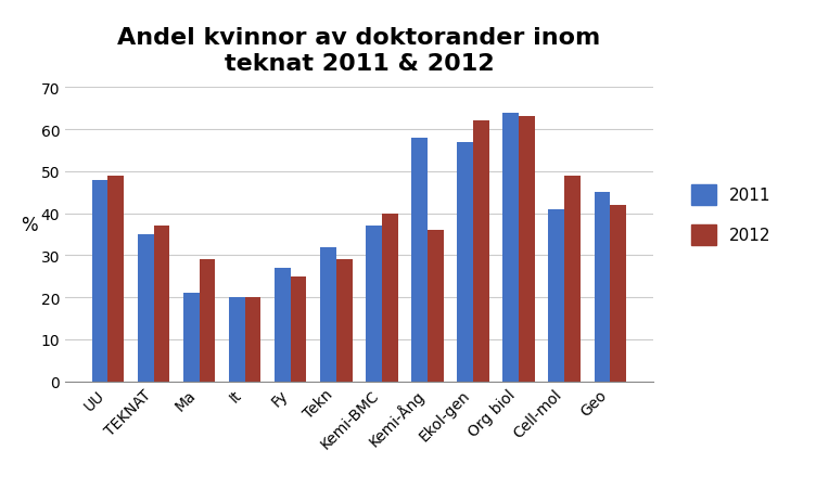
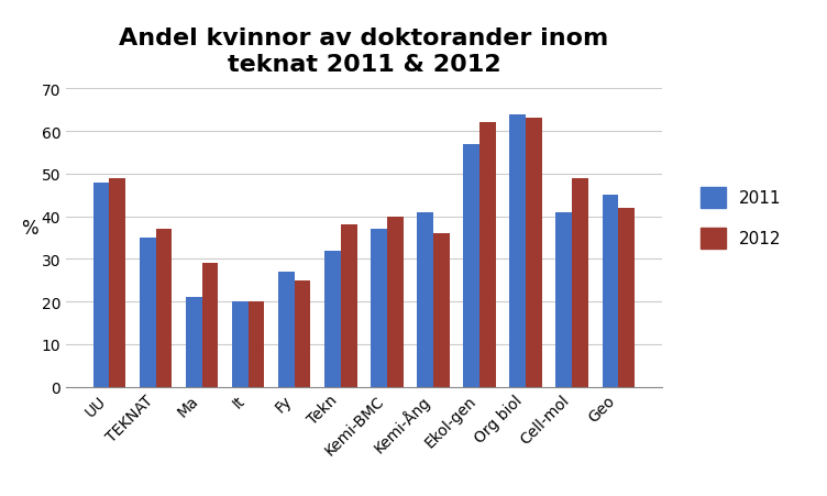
2012/Tekn: 29 -> 38
2011/Kemi-Ång: 58 -> 41
